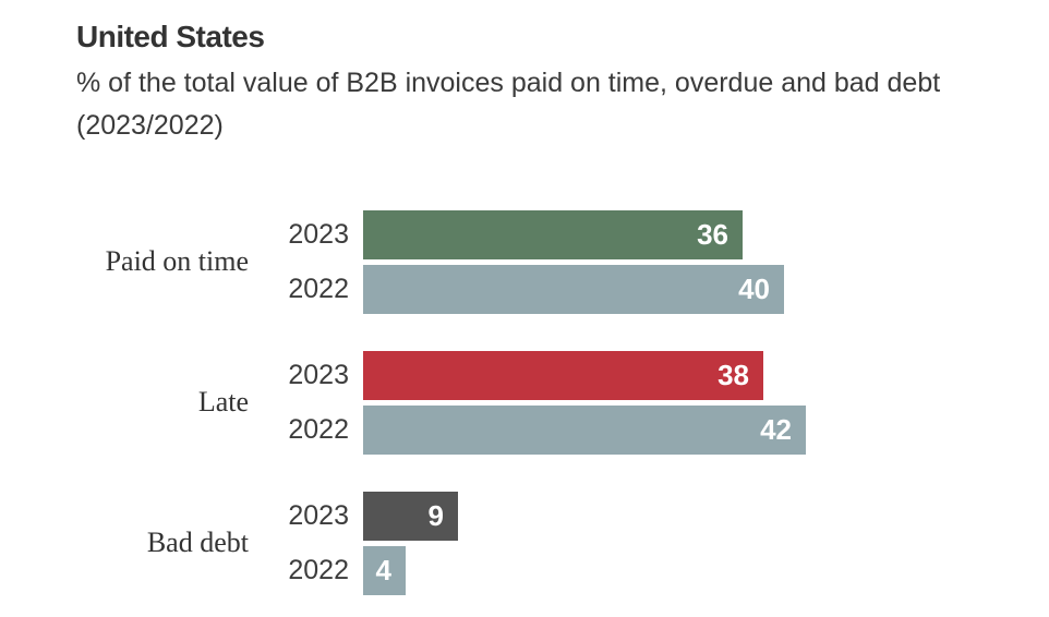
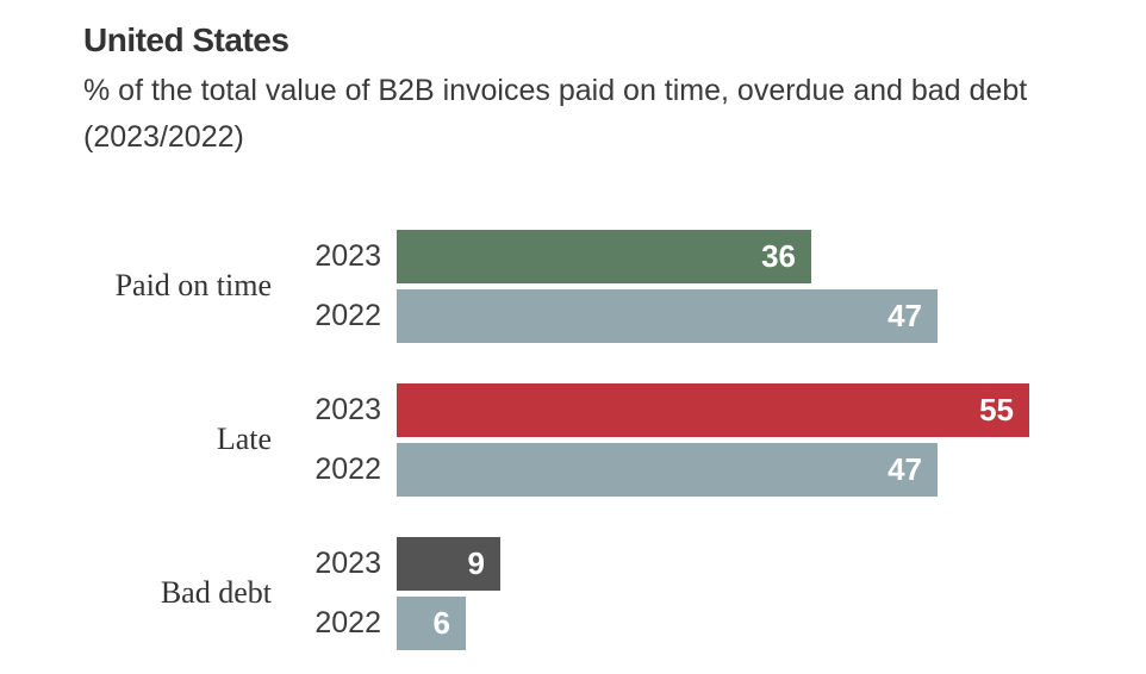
2022/Paid on time: 40 -> 47
2023/Late: 38 -> 55
2022/Late: 42 -> 47
2022/Bad debt: 4 -> 6
